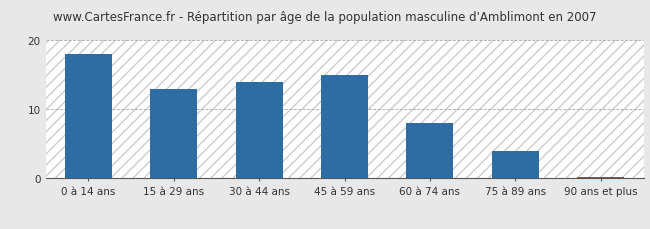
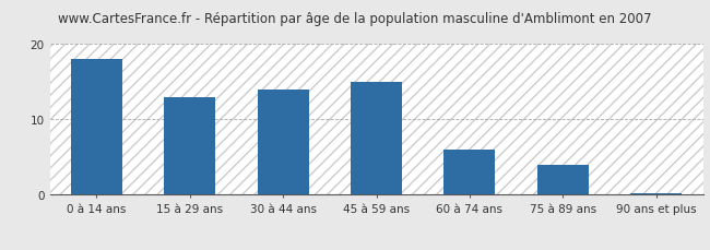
60 à 74 ans: 8.0 -> 6.0
